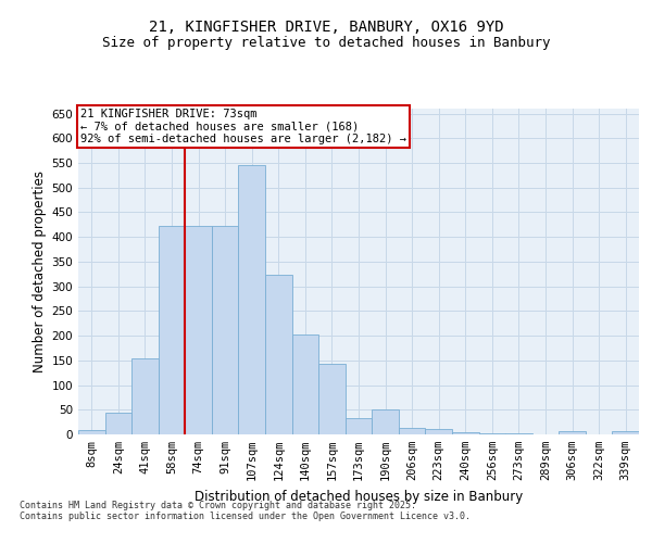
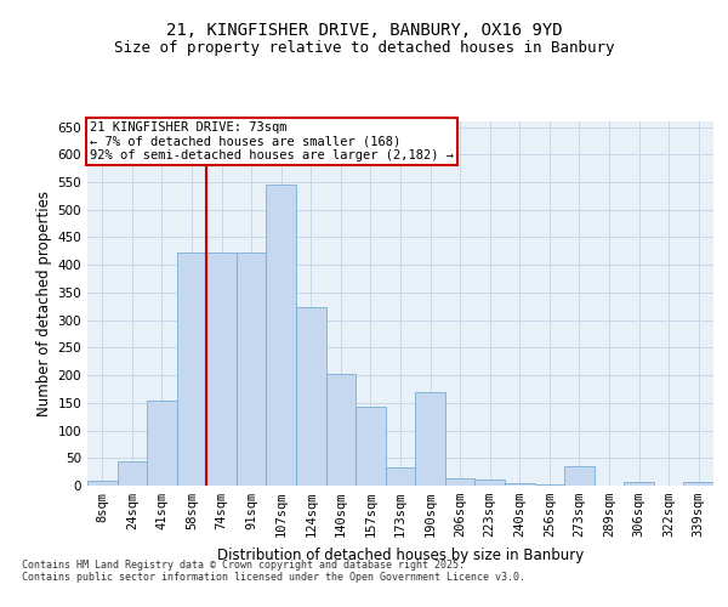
190sqm: 50 -> 170
273sqm: 2 -> 35
